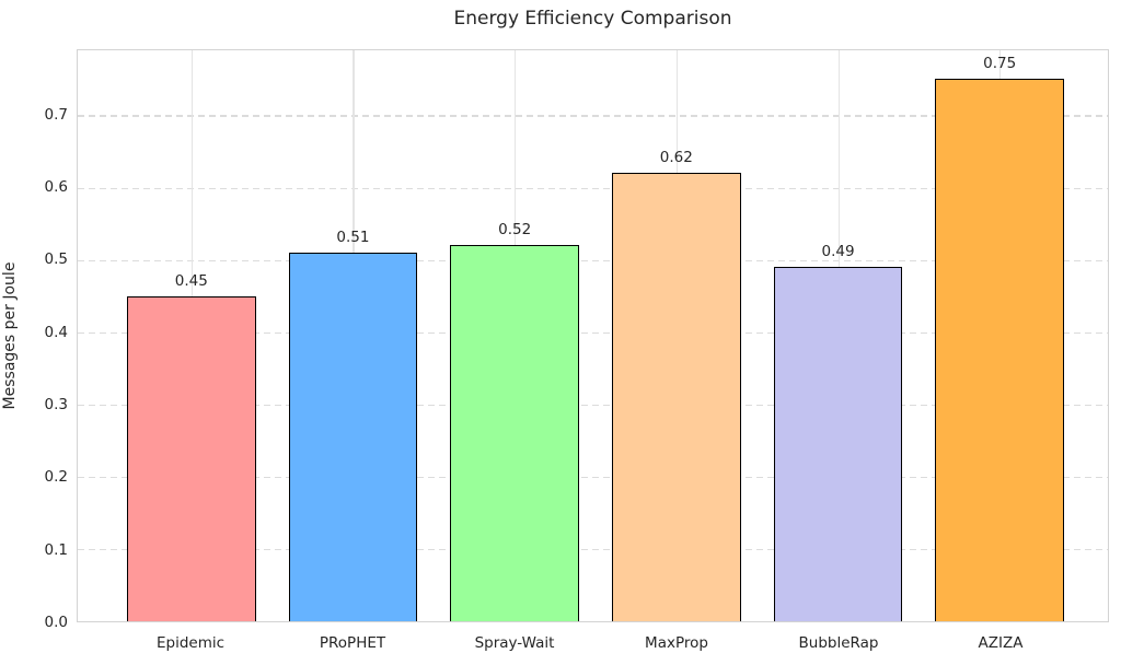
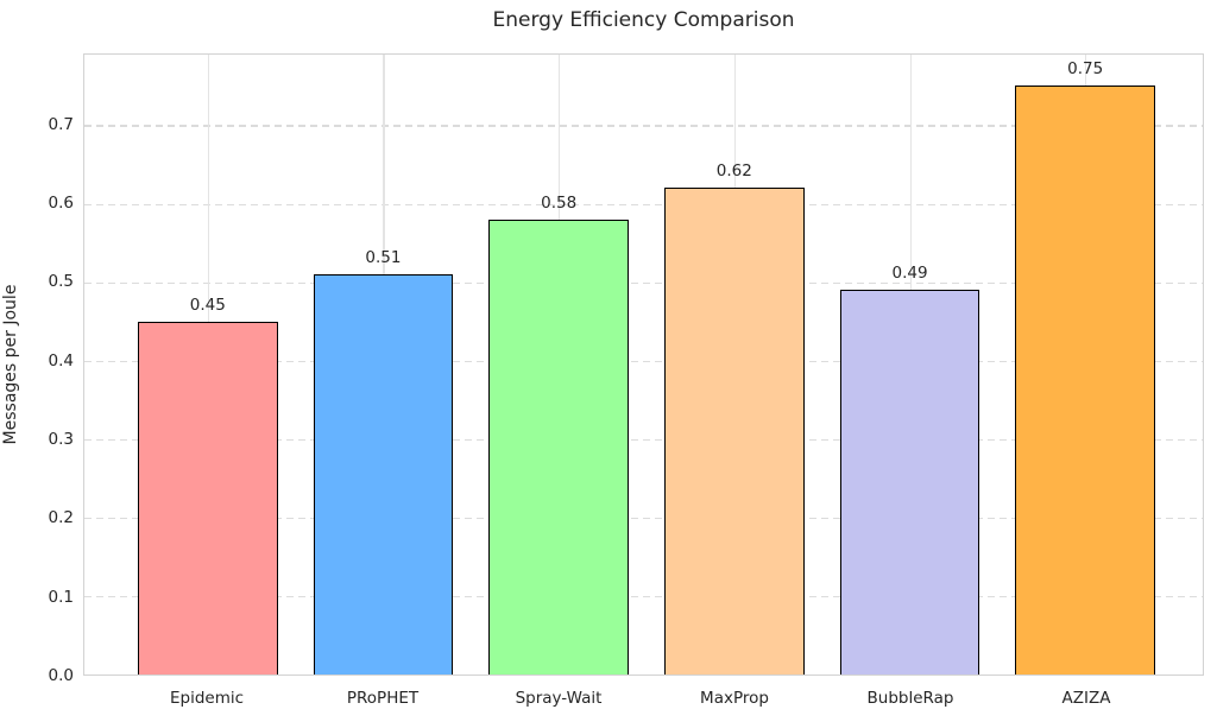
Spray-Wait: 0.52 -> 0.58
